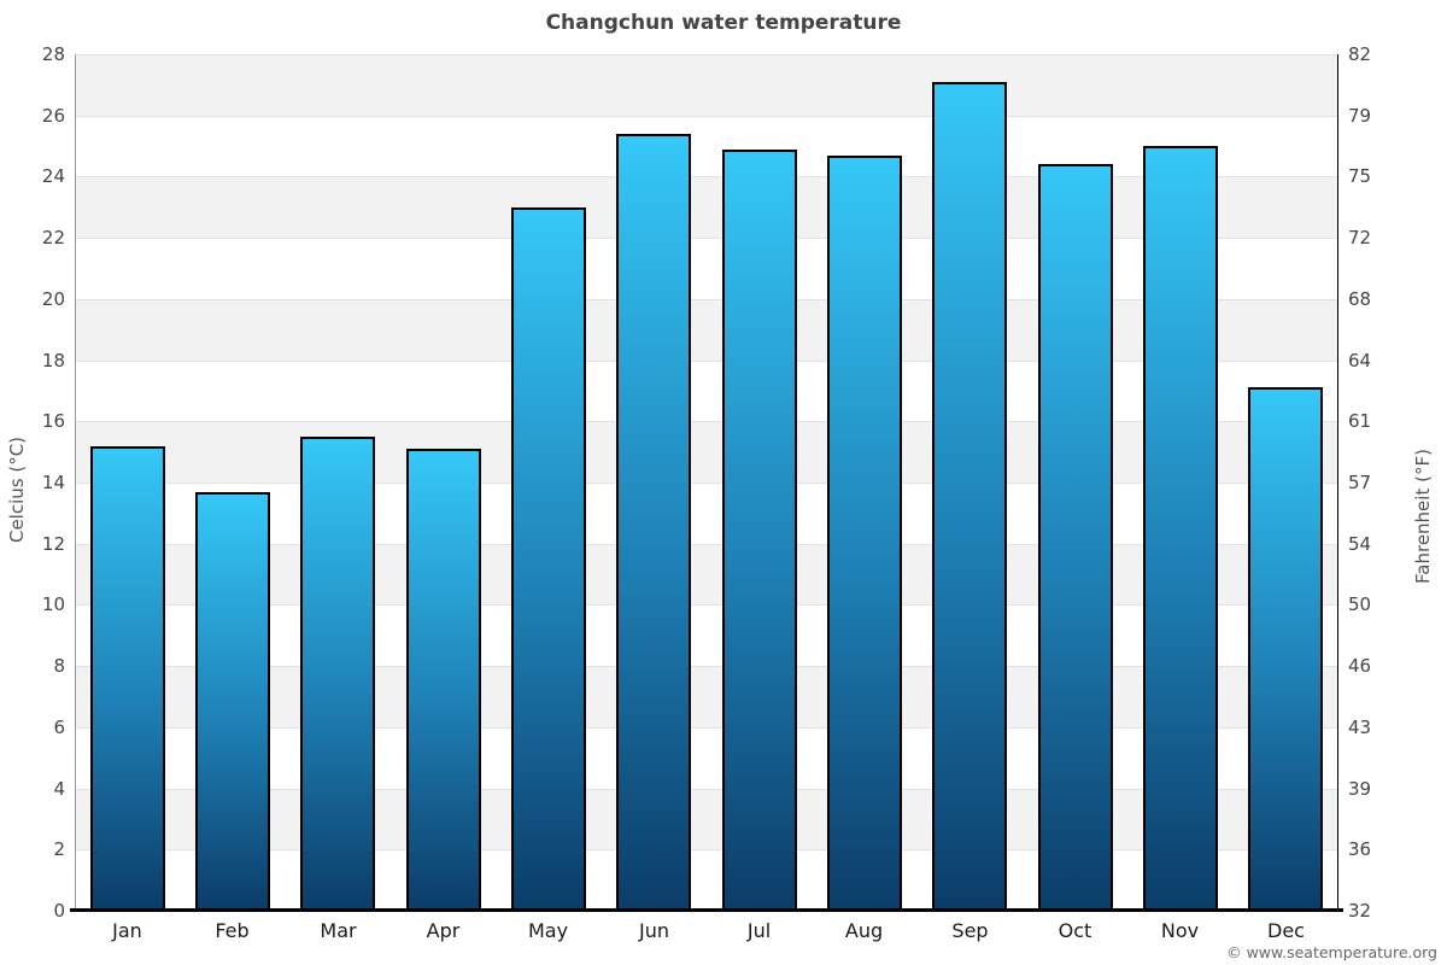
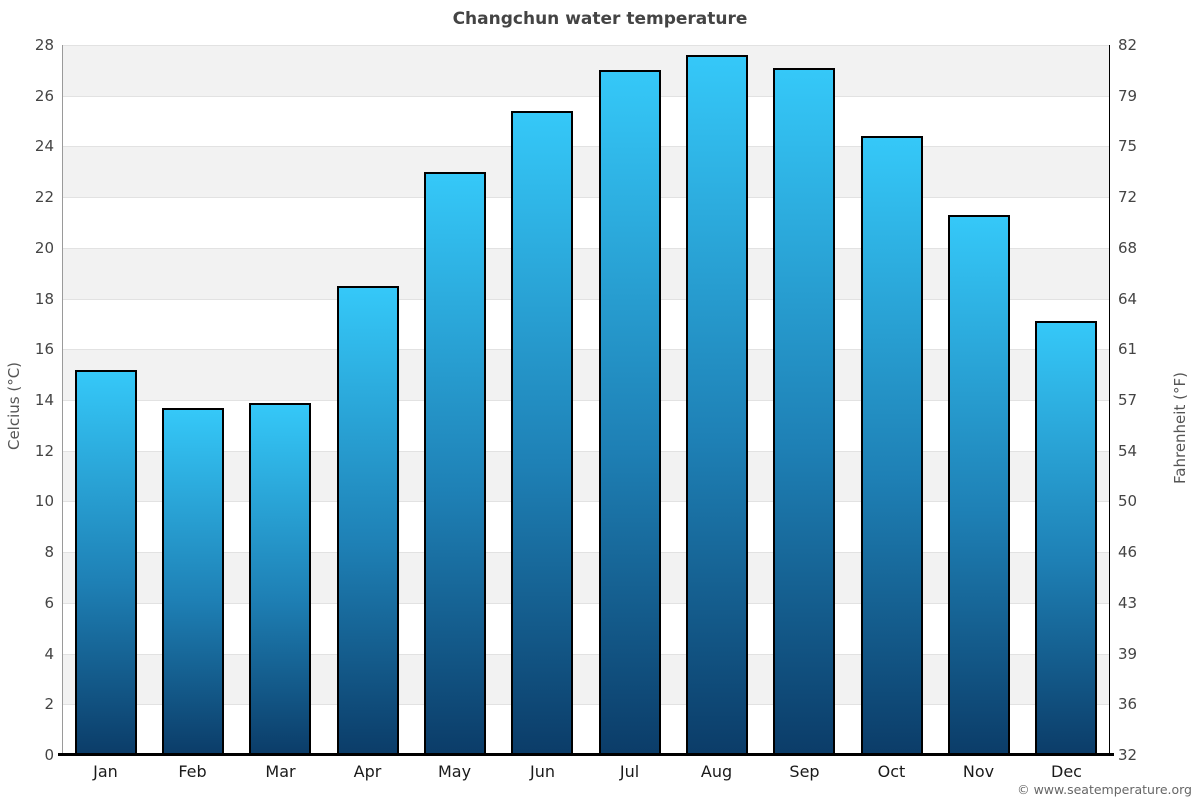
Mar: 15.5 -> 13.9
Apr: 15.1 -> 18.5
Jul: 24.9 -> 27.0
Aug: 24.7 -> 27.6
Nov: 25.0 -> 21.3
